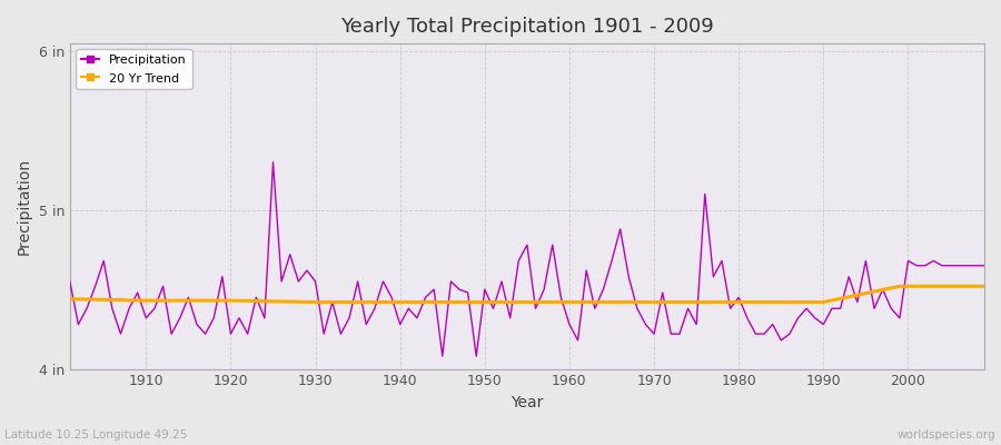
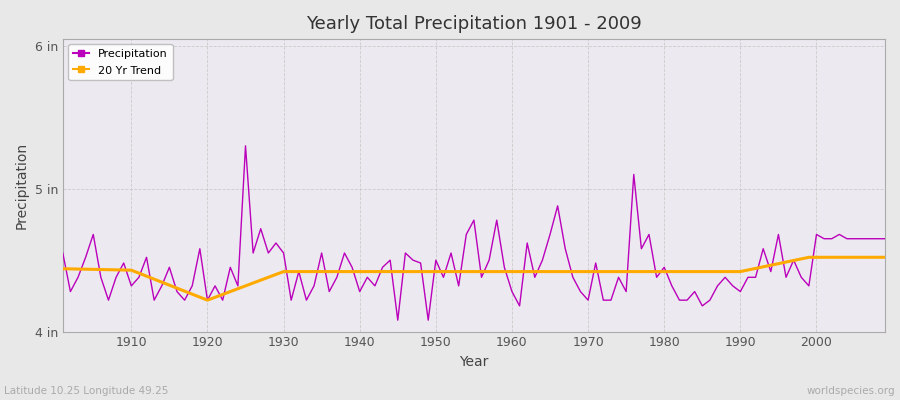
20 Yr Trend/1920: 4.43 in -> 4.22 in
